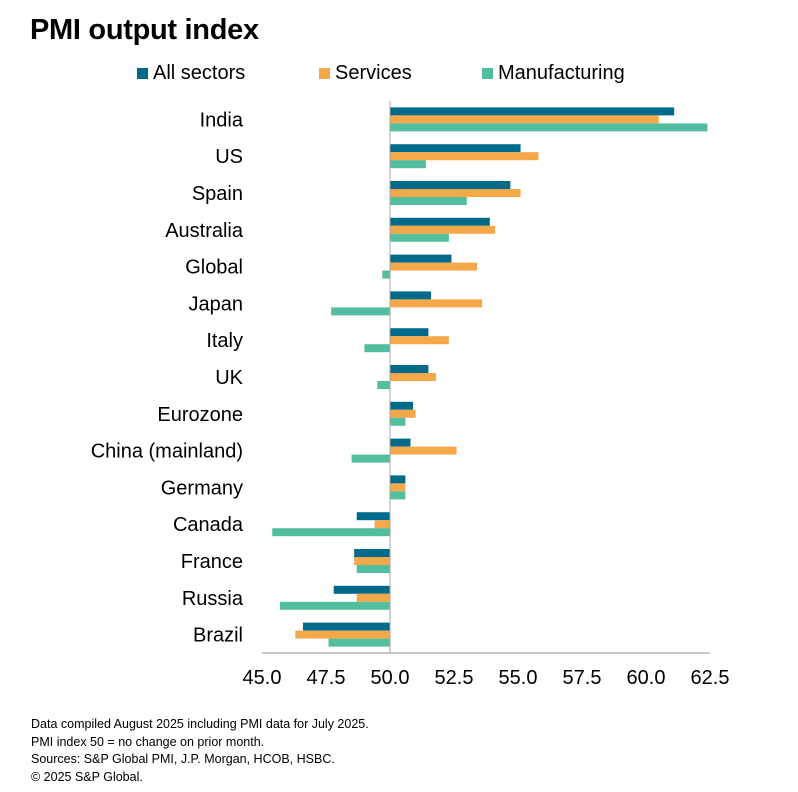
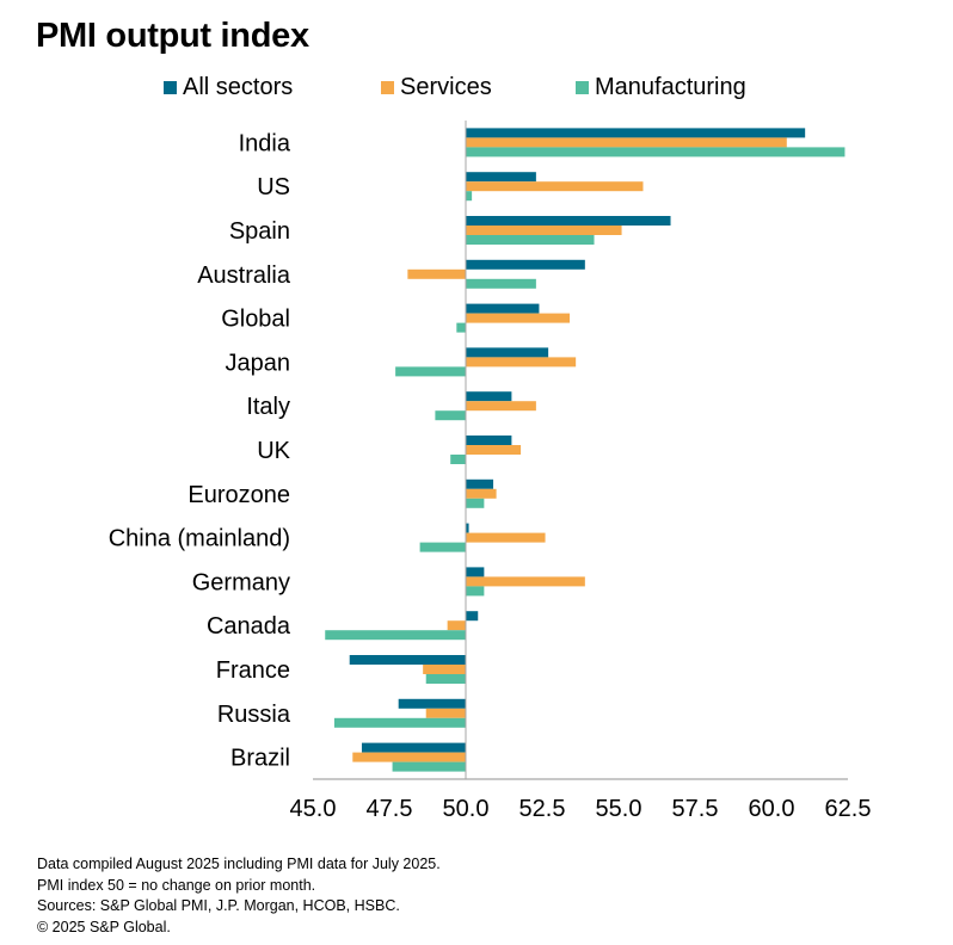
All sectors/US: 55.1 -> 52.3
Manufacturing/US: 51.4 -> 50.2
All sectors/Spain: 54.7 -> 56.7
Manufacturing/Spain: 53.0 -> 54.2
Services/Australia: 54.1 -> 48.1
All sectors/Japan: 51.6 -> 52.7
All sectors/China (mainland): 50.8 -> 50.1
Services/Germany: 50.6 -> 53.9
All sectors/Canada: 48.7 -> 50.4
All sectors/France: 48.6 -> 46.2
